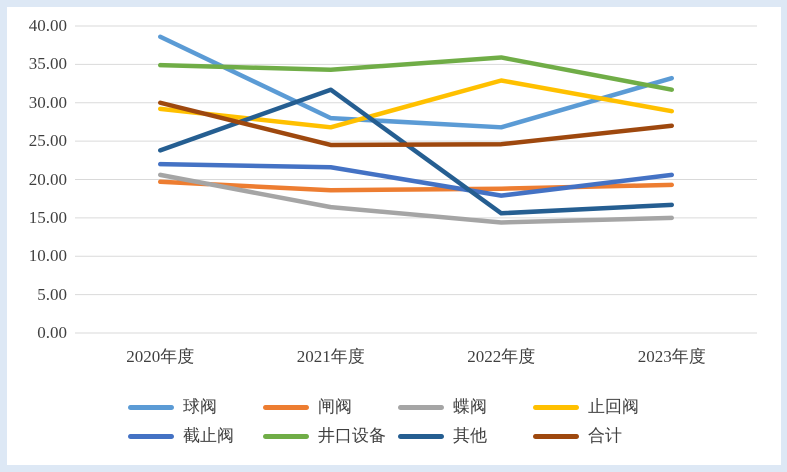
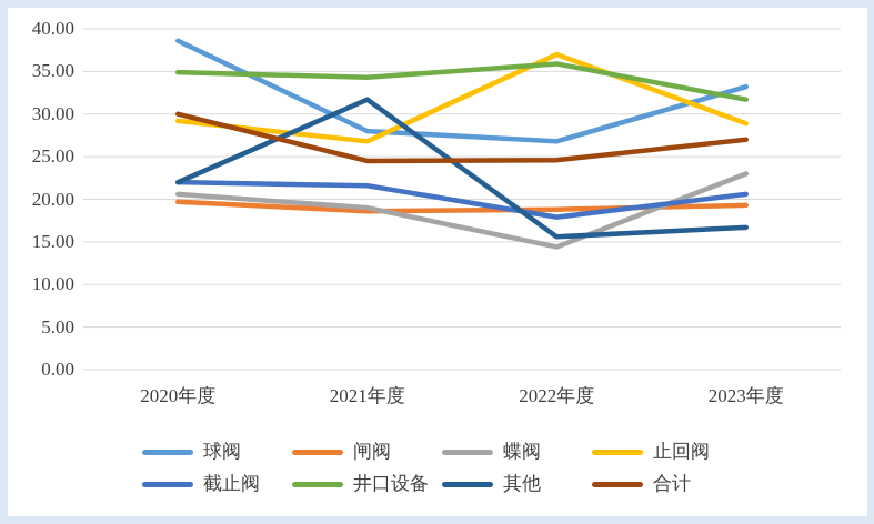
其他/2020年度: 24 -> 22
蝶阀/2021年度: 16 -> 19
止回阀/2022年度: 33 -> 37
蝶阀/2023年度: 15 -> 23
